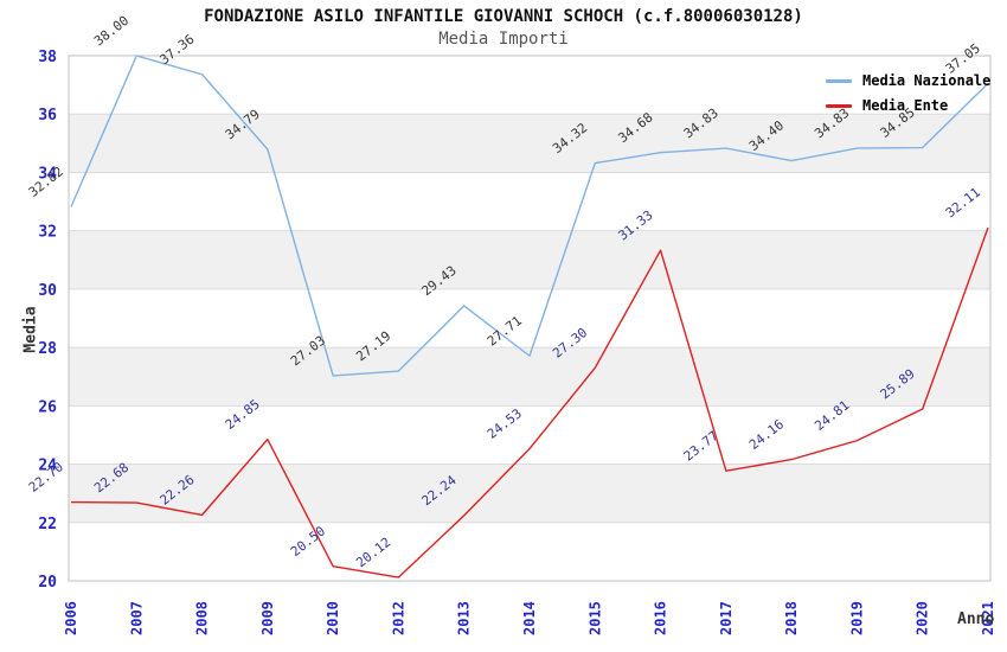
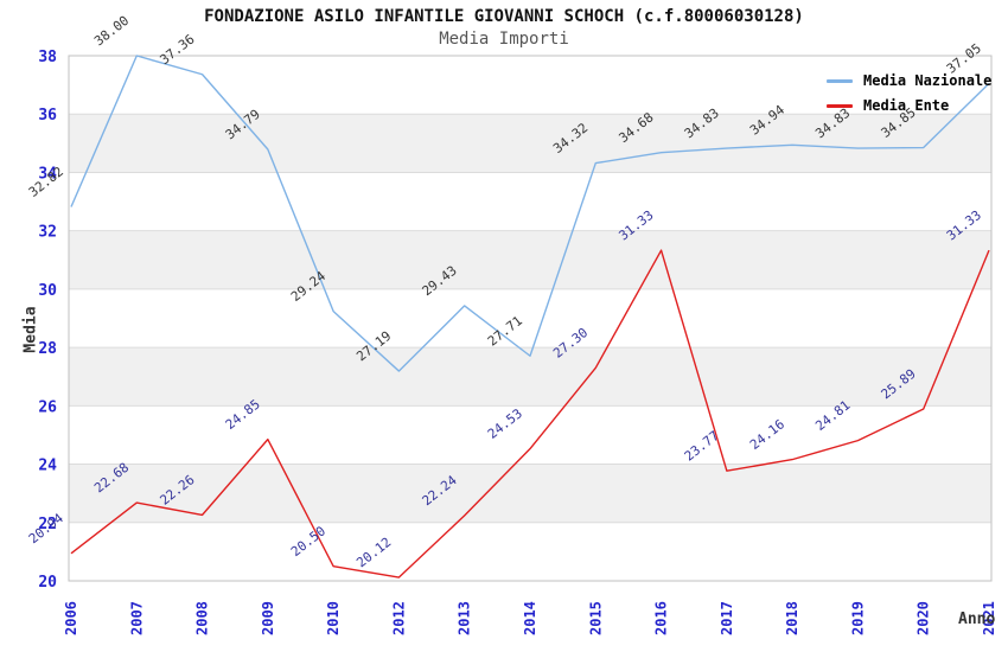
Media Ente/2006: 22.70 -> 20.94
Media Nazionale/2010: 27.03 -> 29.24
Media Nazionale/2018: 34.40 -> 34.94
Media Ente/2021: 32.11 -> 31.33
